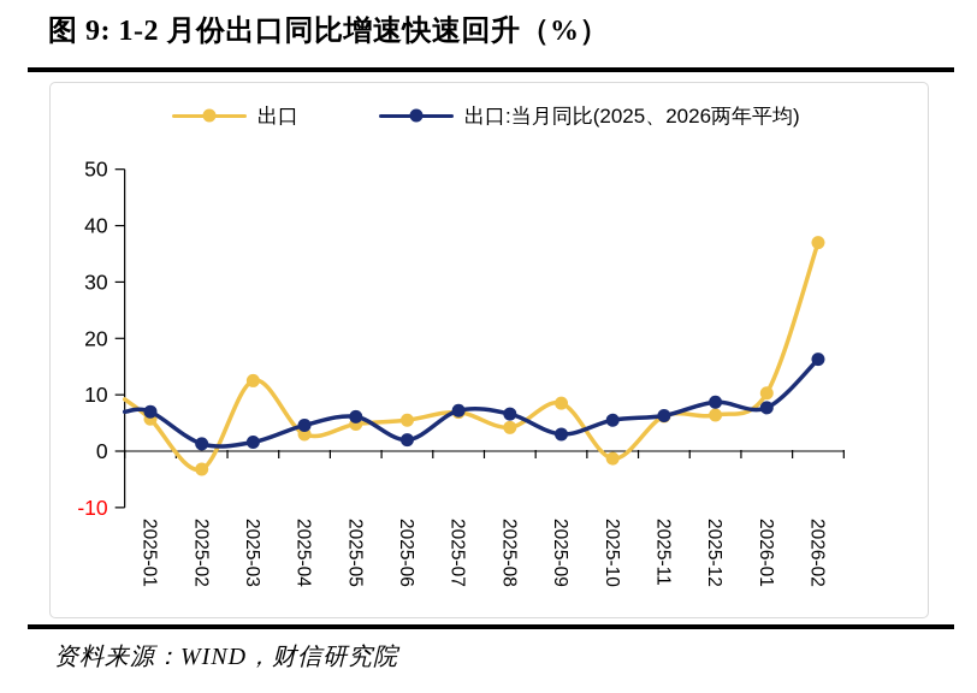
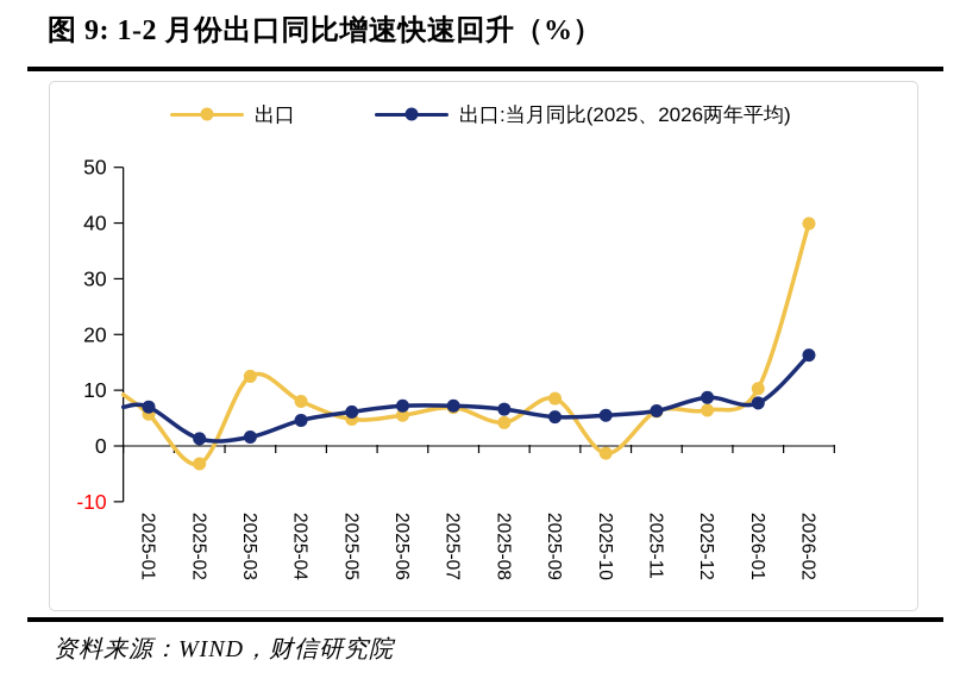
出口/2025-04: 3 -> 8
出口:当月同比(2025、2026两年平均)/2025-06: 2 -> 7
出口:当月同比(2025、2026两年平均)/2025-09: 3 -> 5
出口/2026-02: 37 -> 40
